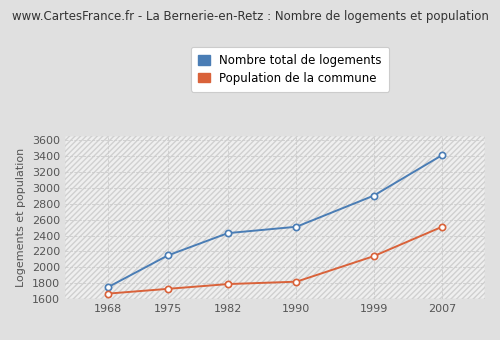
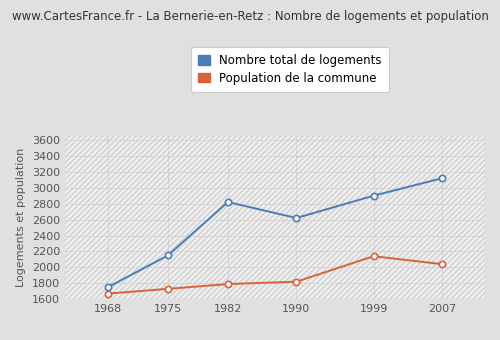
Nombre total de logements/1982: 2430 -> 2820
Nombre total de logements/1990: 2510 -> 2620
Nombre total de logements/2007: 3410 -> 3120
Population de la commune/2007: 2510 -> 2040
